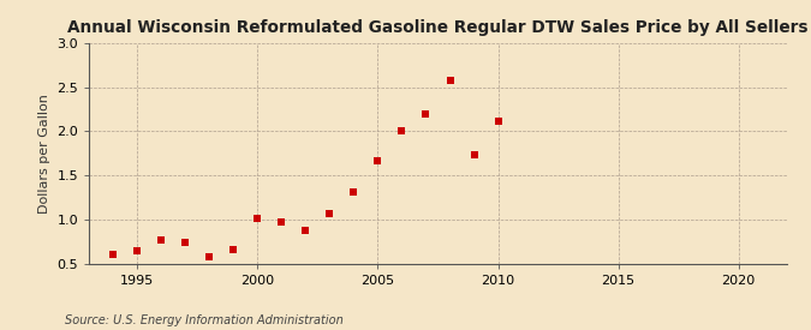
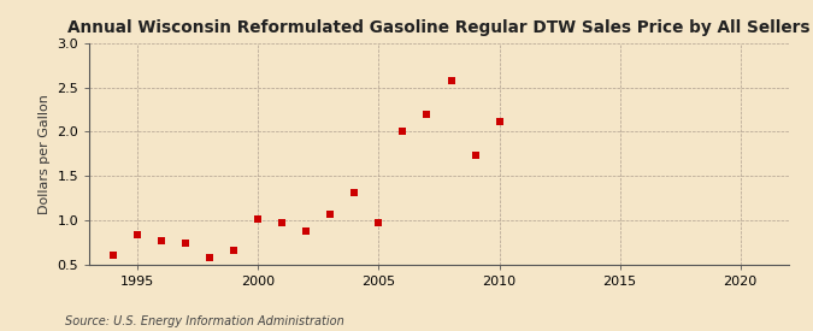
1995: 0.65 -> 0.84
2005: 1.67 -> 0.98
